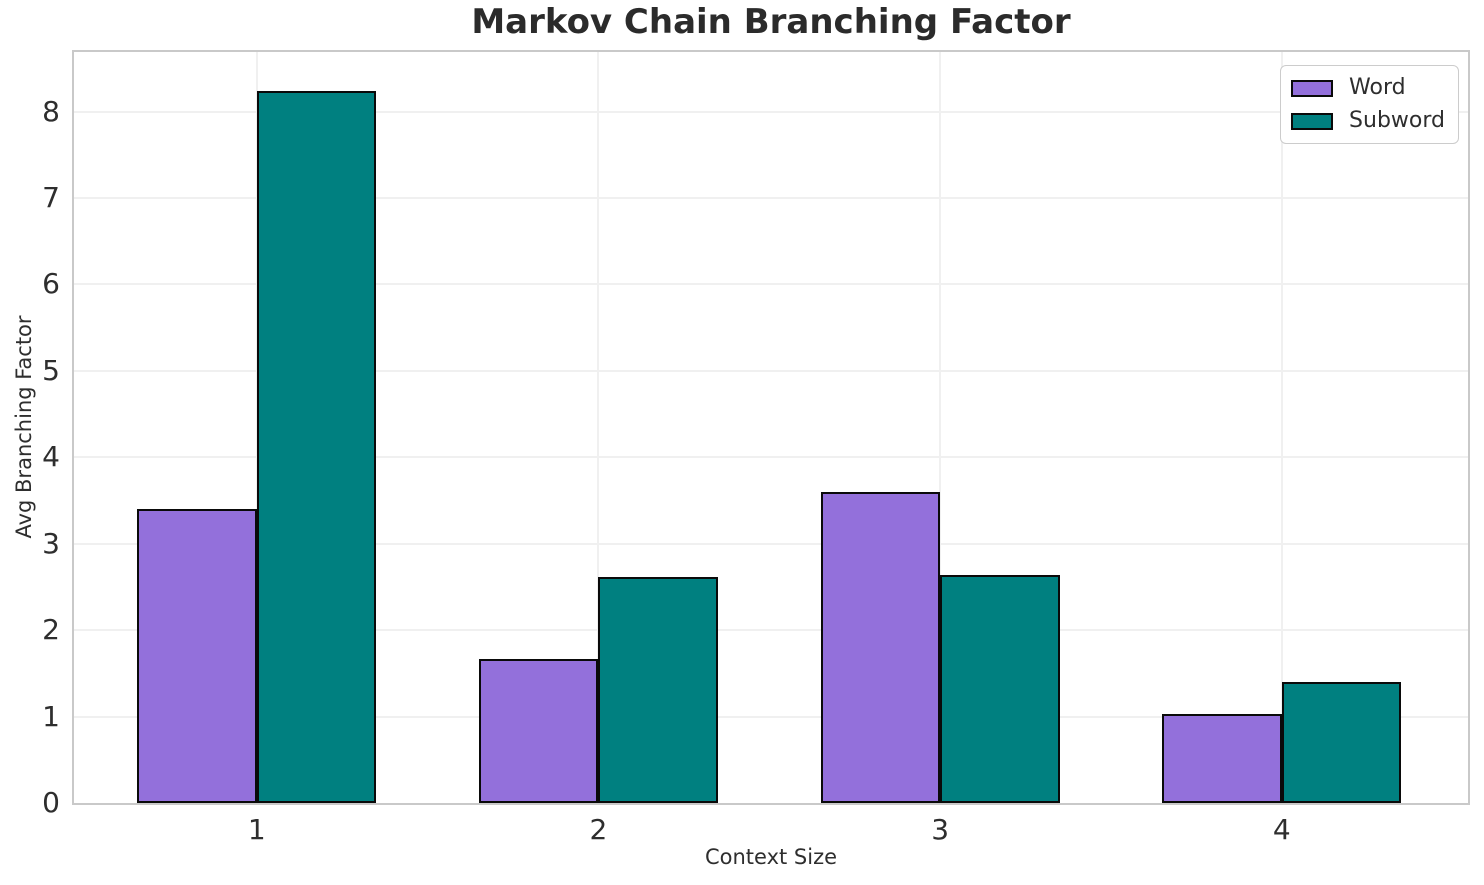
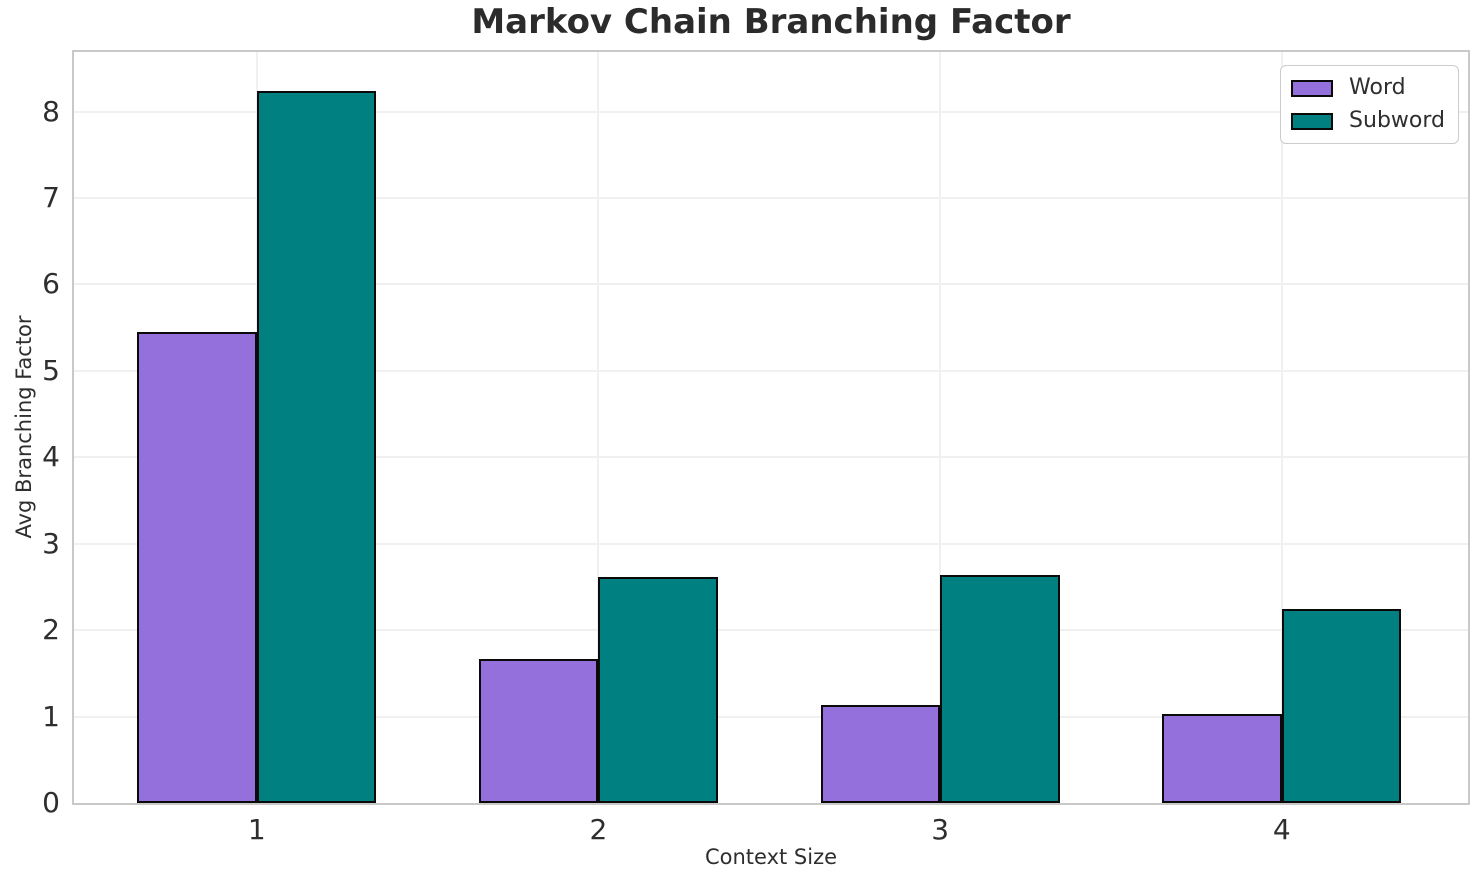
Word/1: 3.4 -> 5.5
Word/3: 3.6 -> 1.1
Subword/4: 1.4 -> 2.2
